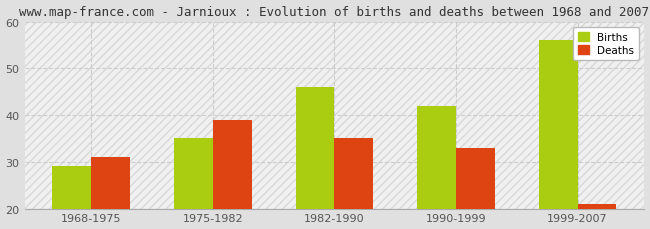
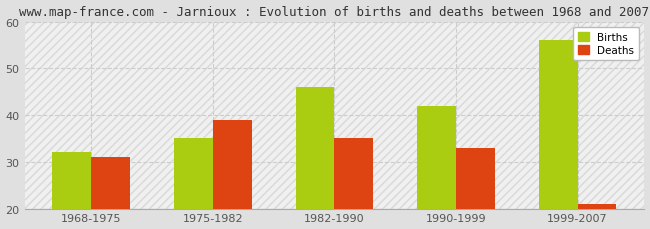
Births/1968-1975: 29 -> 32
